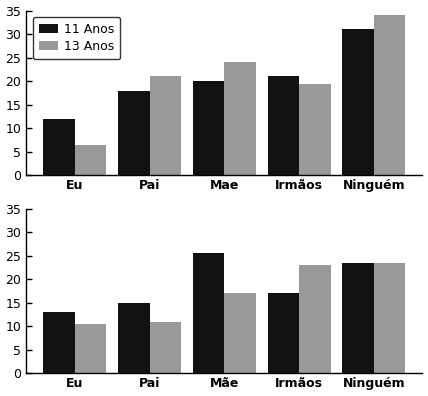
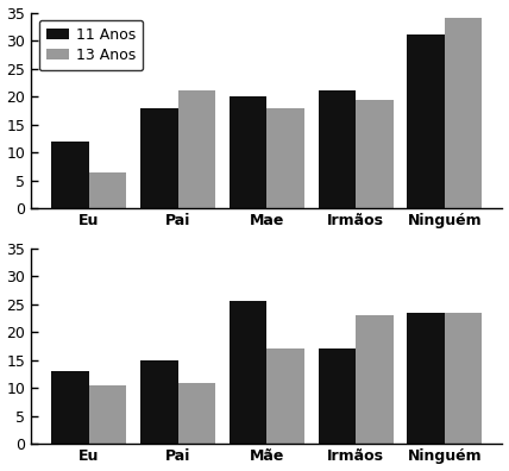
13 Anos/Mae: 24.0 -> 18.0
